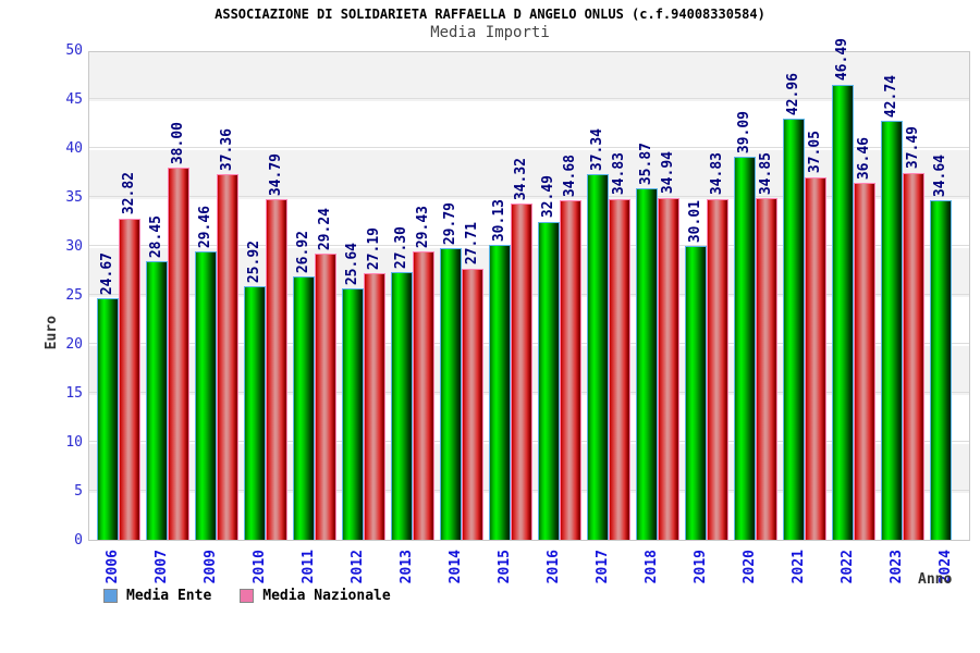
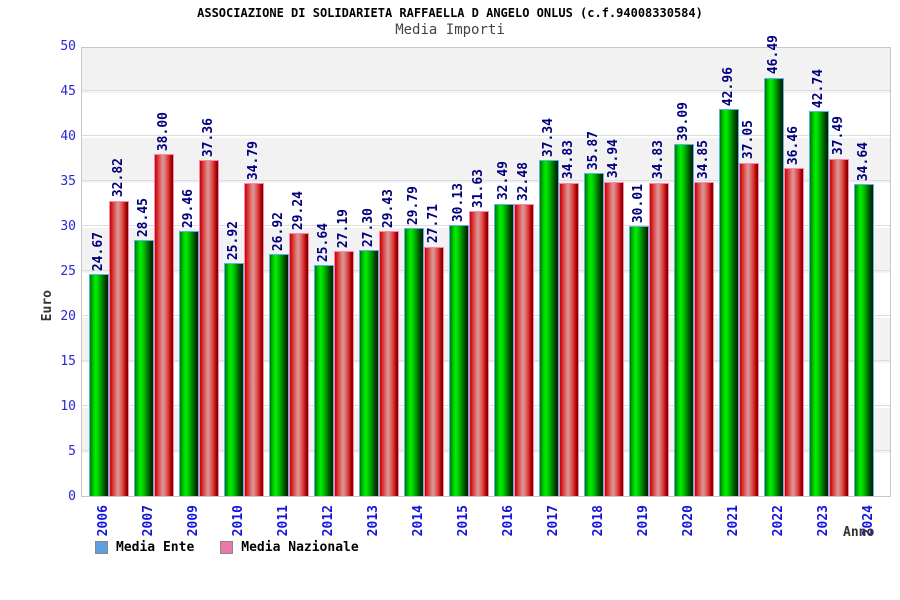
Media Nazionale/2015: 34.32 -> 31.63
Media Nazionale/2016: 34.68 -> 32.48
